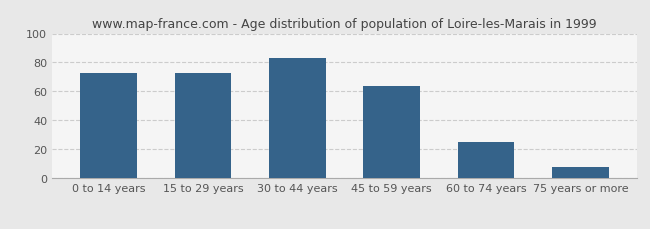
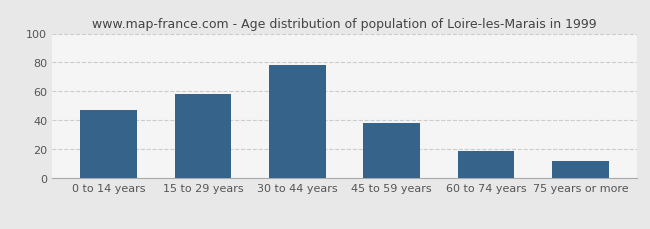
0 to 14 years: 73 -> 47
15 to 29 years: 73 -> 58
30 to 44 years: 83 -> 78
45 to 59 years: 64 -> 38
60 to 74 years: 25 -> 19
75 years or more: 8 -> 12
